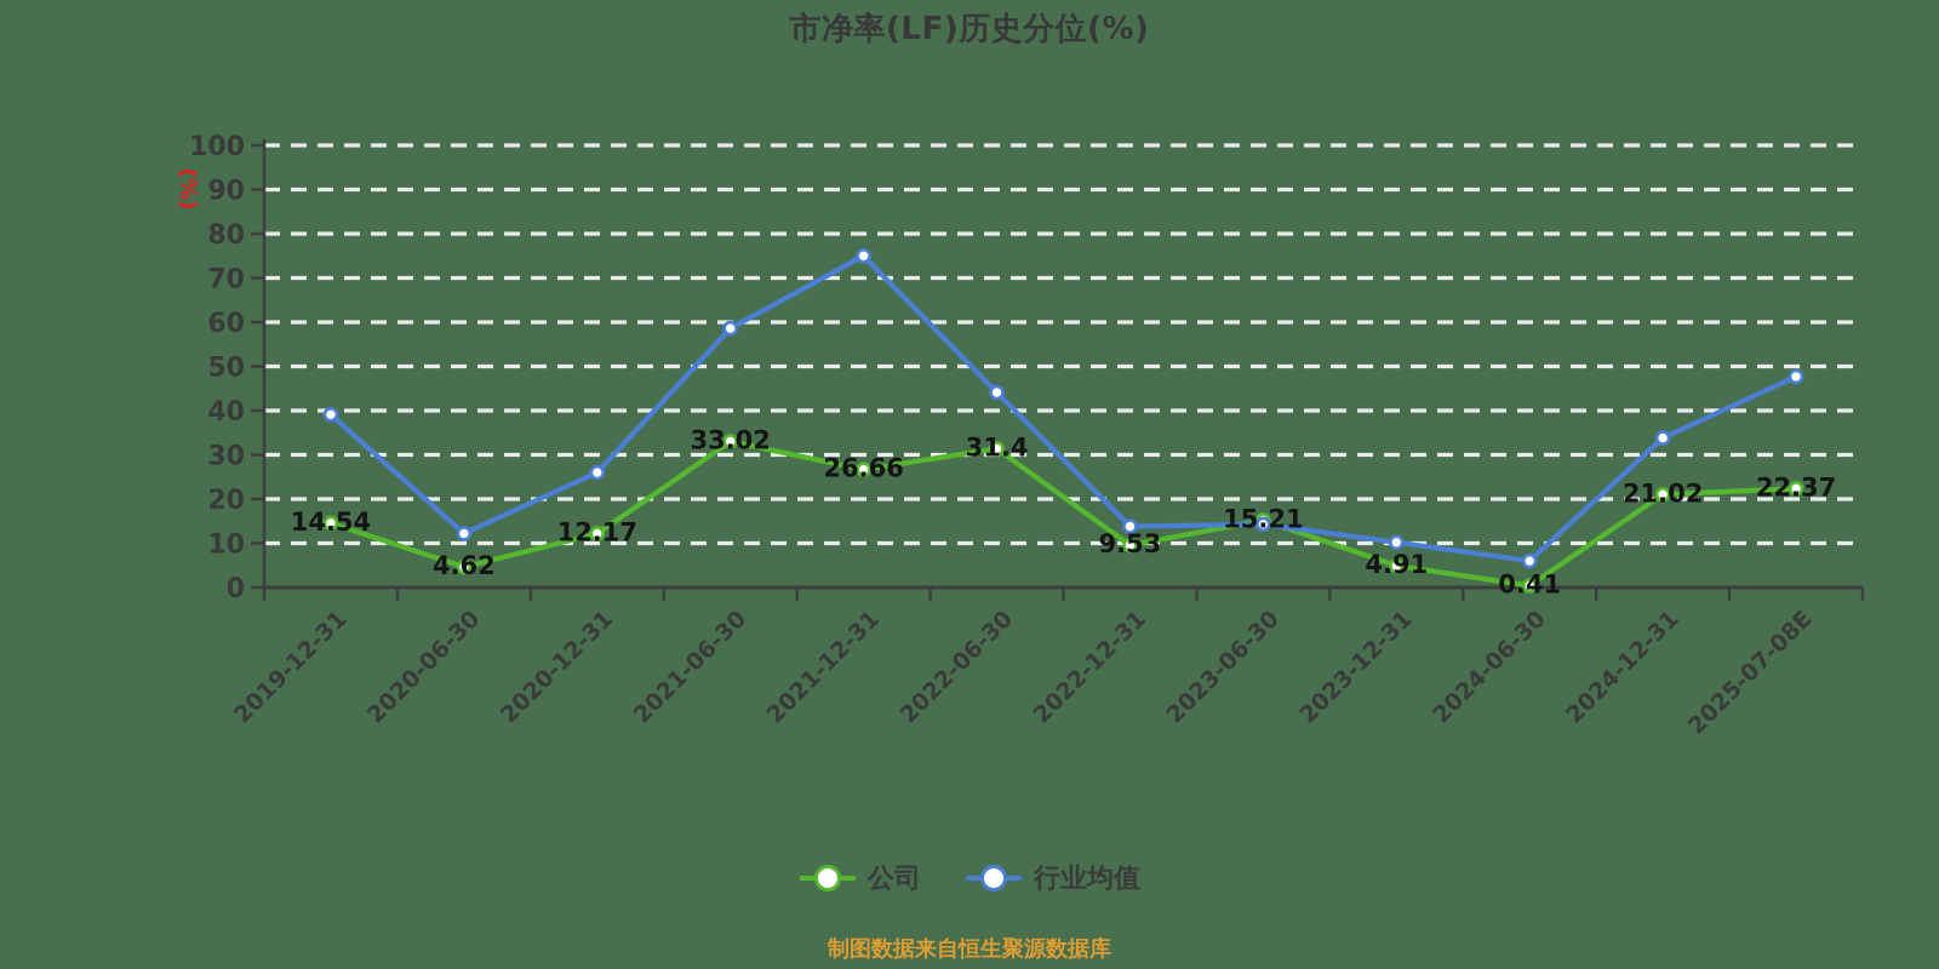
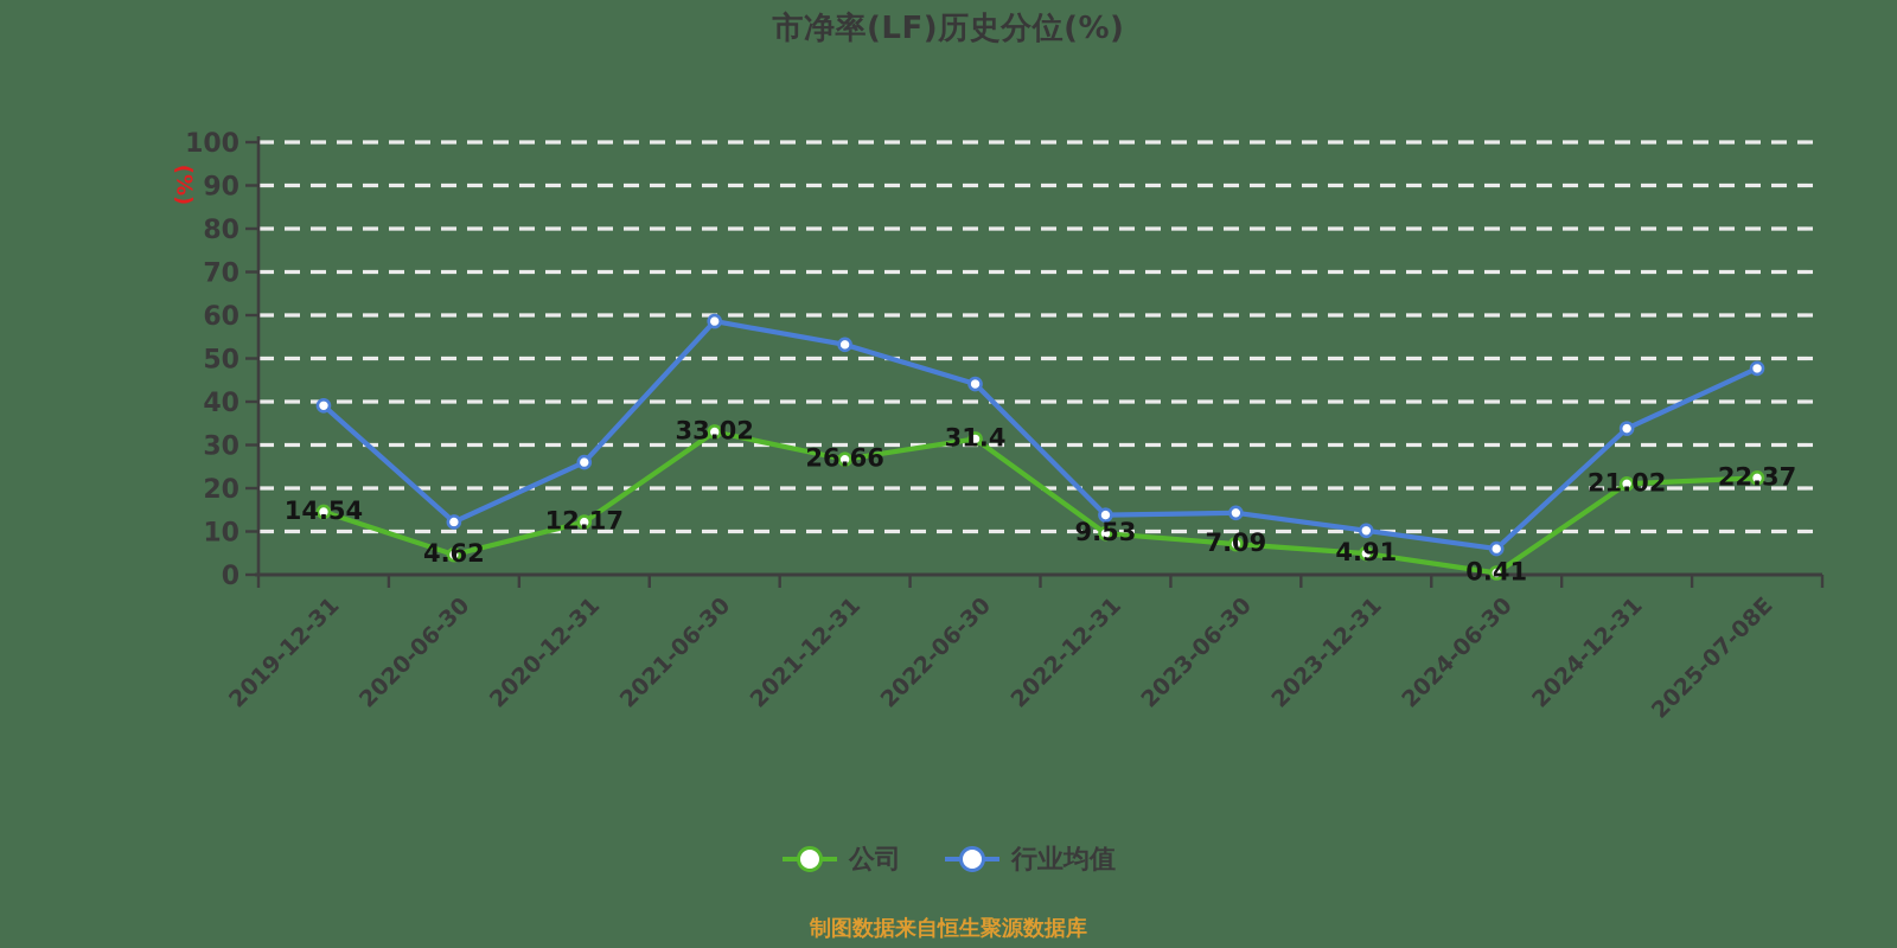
行业均值/2021-12-31: 75 -> 53
公司/2023-06-30: 15.21 -> 7.09
